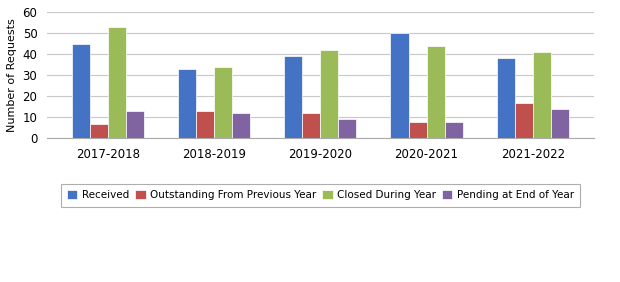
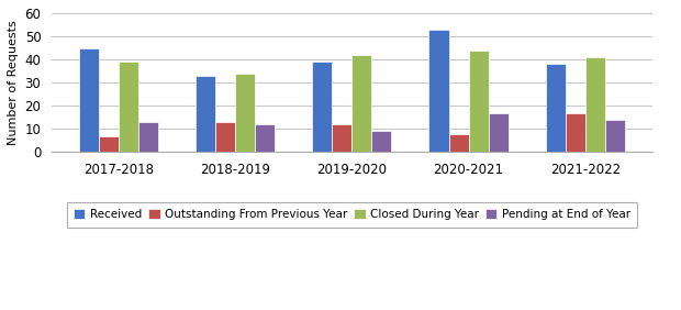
Closed During Year/2017-2018: 53 -> 39
Received/2020-2021: 50 -> 53
Pending at End of Year/2020-2021: 8 -> 17
